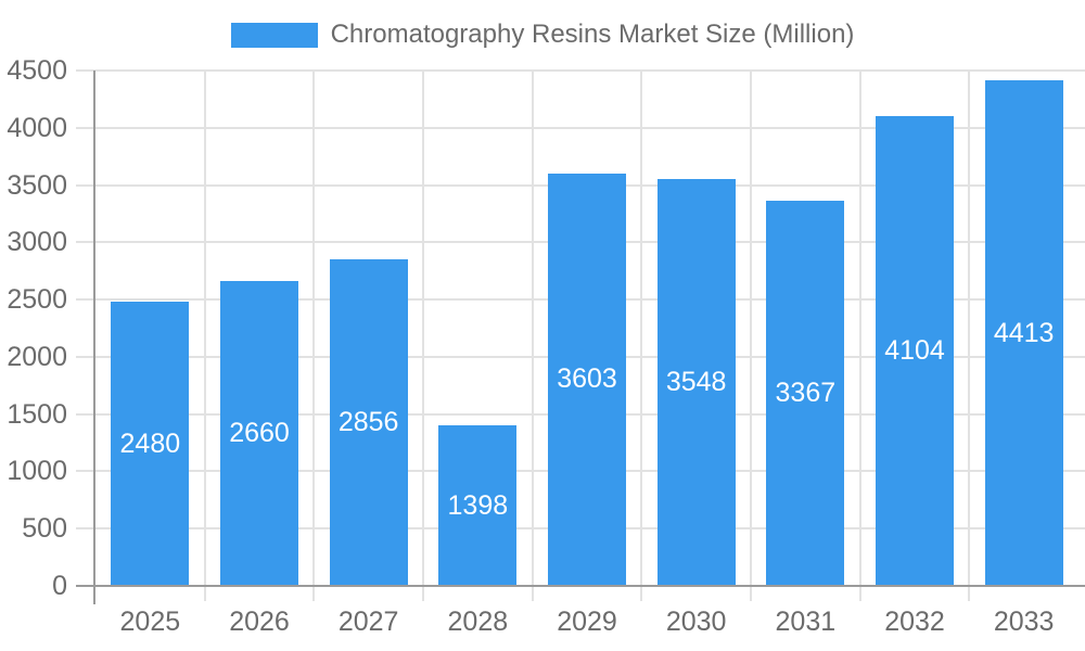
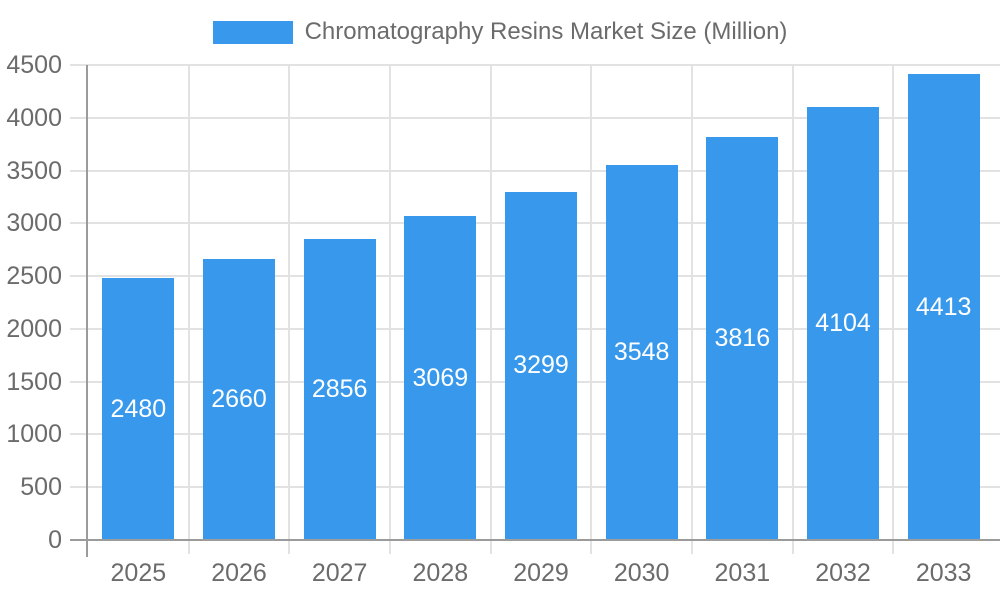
2028: 1398 -> 3069
2029: 3603 -> 3299
2031: 3367 -> 3816
